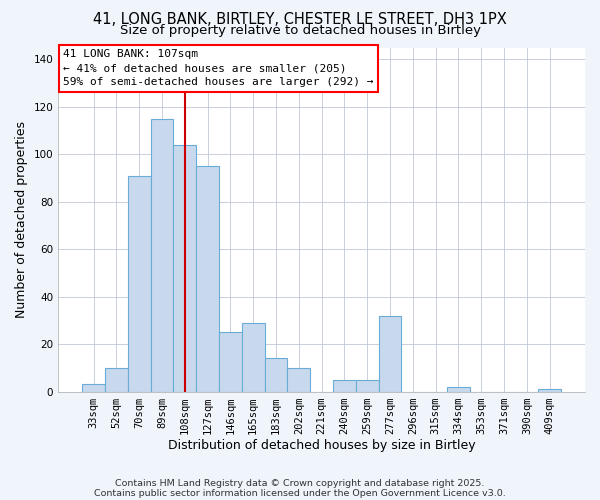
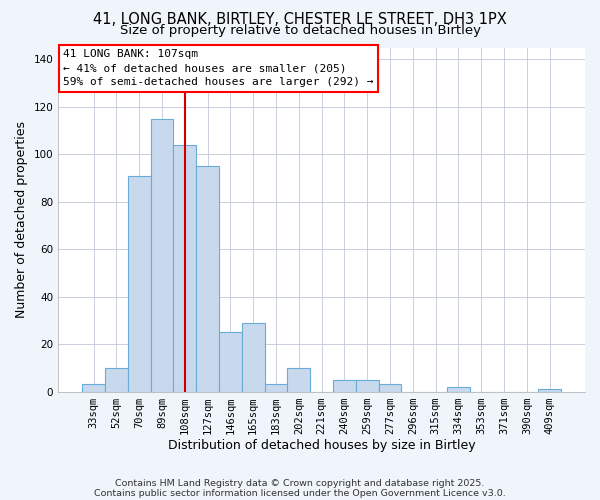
183sqm: 14 -> 3
277sqm: 32 -> 3
